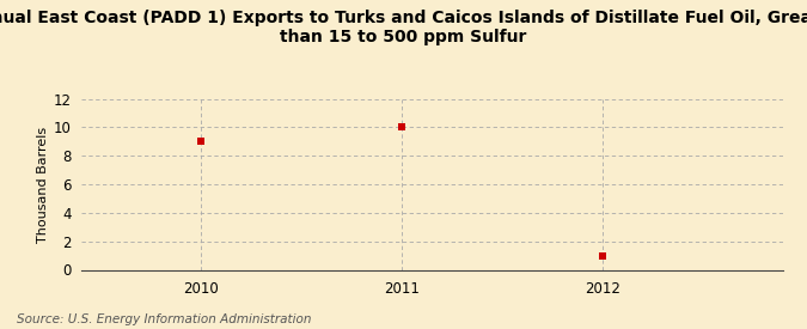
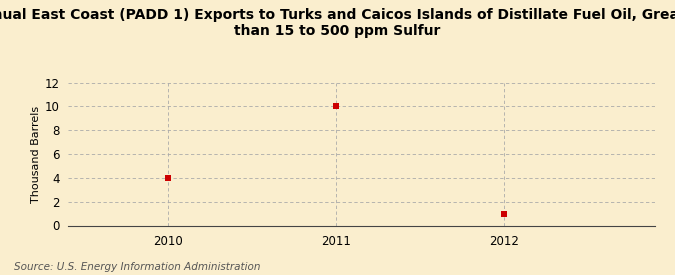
2010: 9 -> 4
